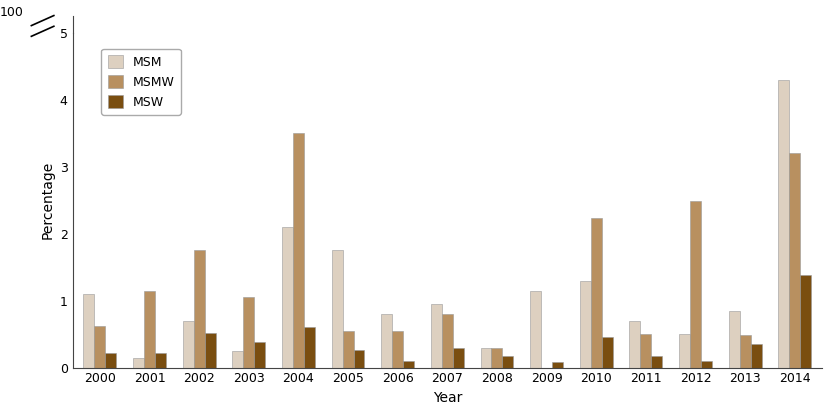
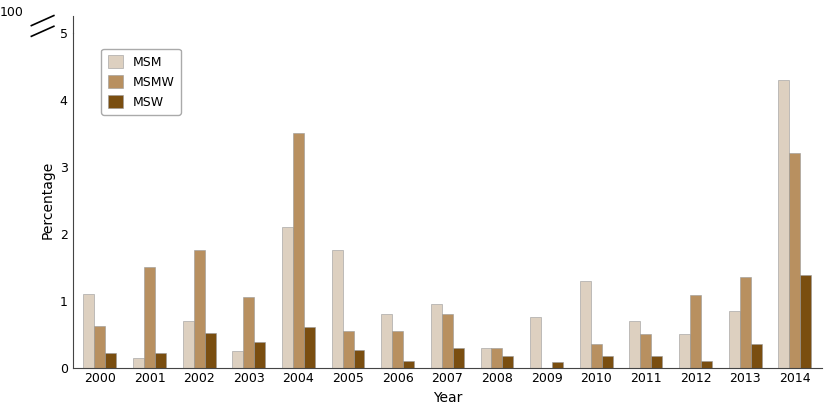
MSMW/2001: 1.14 -> 1.50
MSM/2009: 1.14 -> 0.75
MSMW/2010: 2.24 -> 0.35
MSW/2010: 0.46 -> 0.17
MSMW/2012: 2.48 -> 1.08
MSMW/2013: 0.48 -> 1.35
